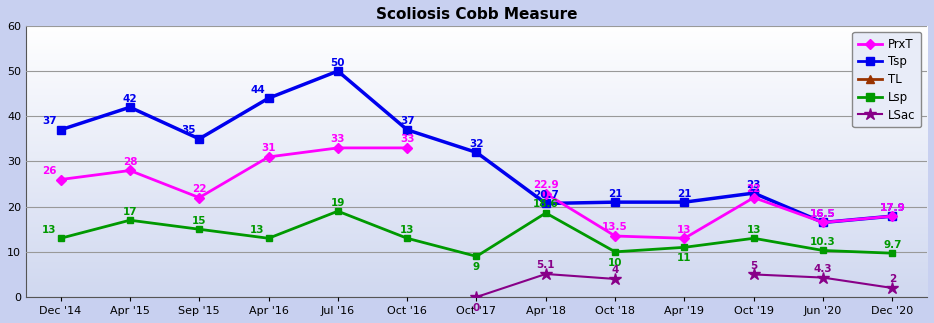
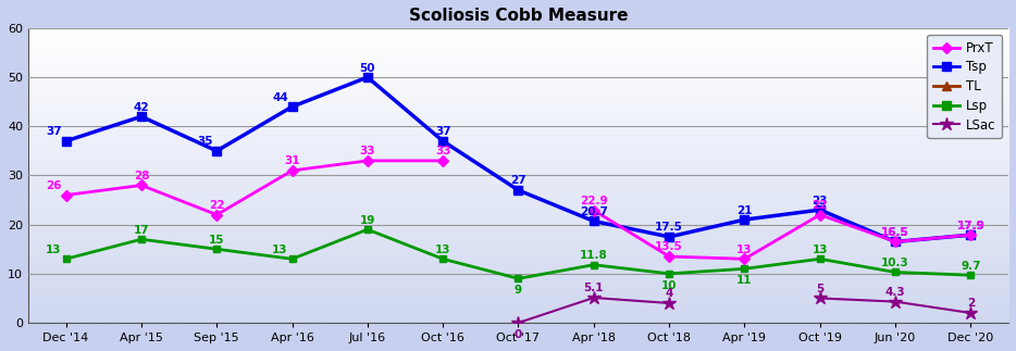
Tsp/Oct '17: 32 -> 27
Lsp/Apr '18: 18.6 -> 11.8
Tsp/Oct '18: 21 -> 17.5
